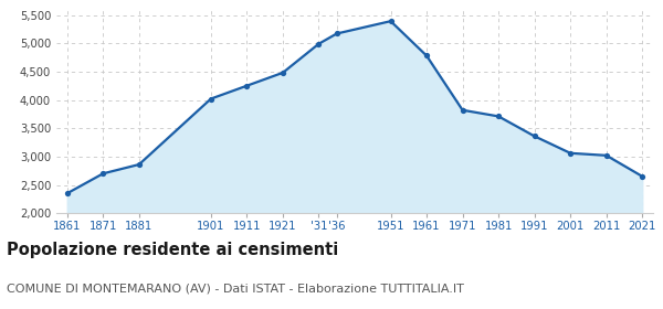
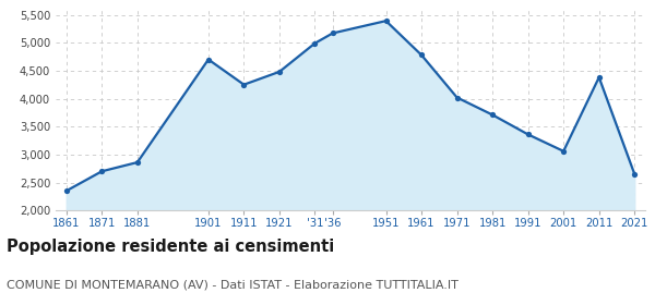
1901: 4,020 -> 4,700
1971: 3,820 -> 4,020
2011: 3,020 -> 4,380
